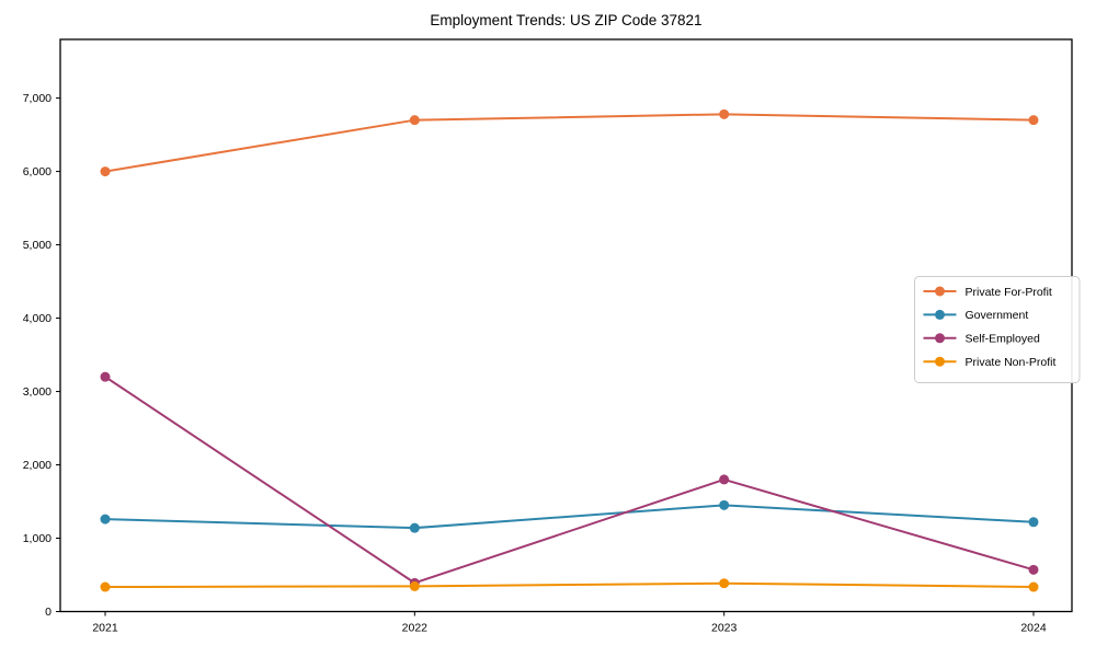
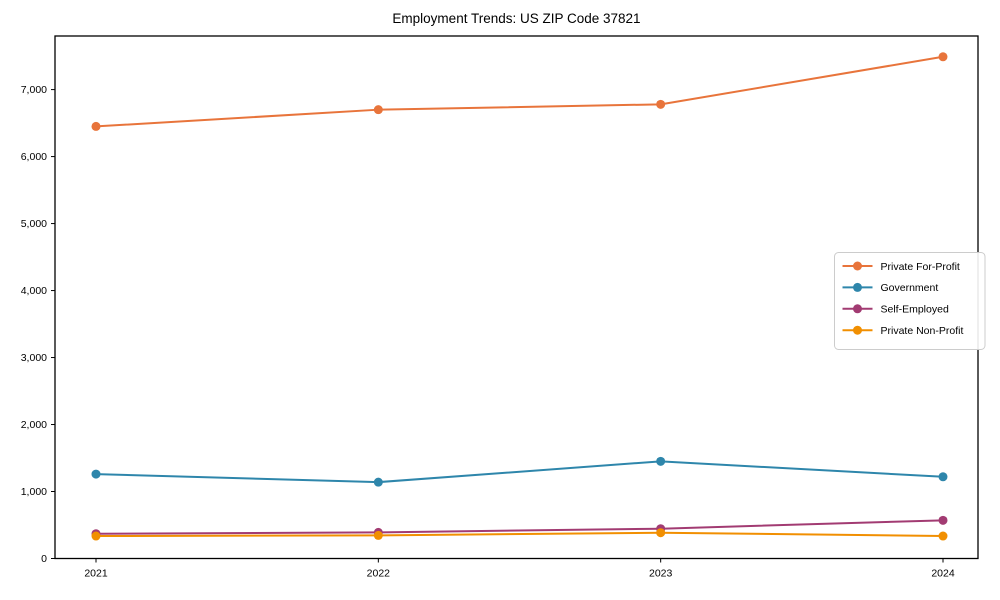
Private For-Profit/2021: 6000 -> 6400
Self-Employed/2021: 3200 -> 400
Self-Employed/2023: 1800 -> 400
Private For-Profit/2024: 6700 -> 7500
